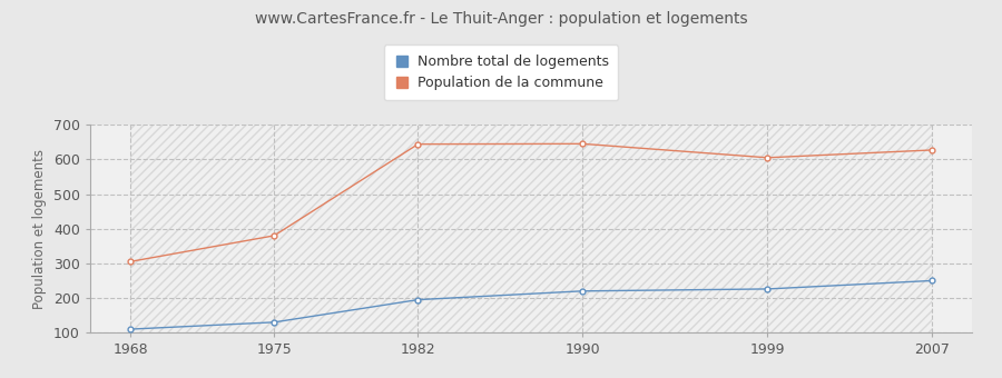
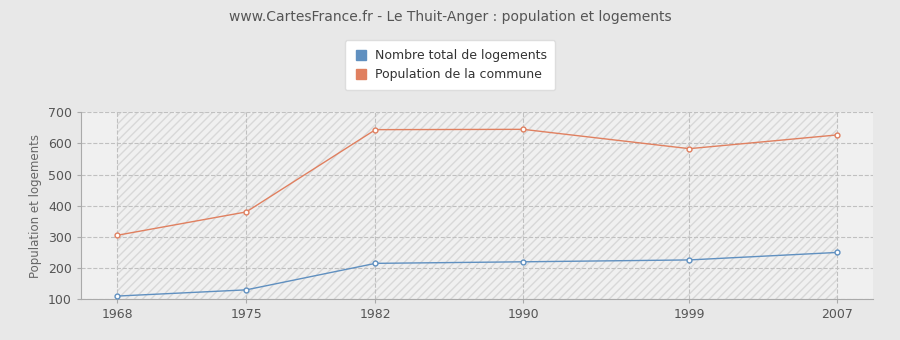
Nombre total de logements/1982: 195 -> 215
Population de la commune/1999: 605 -> 583
